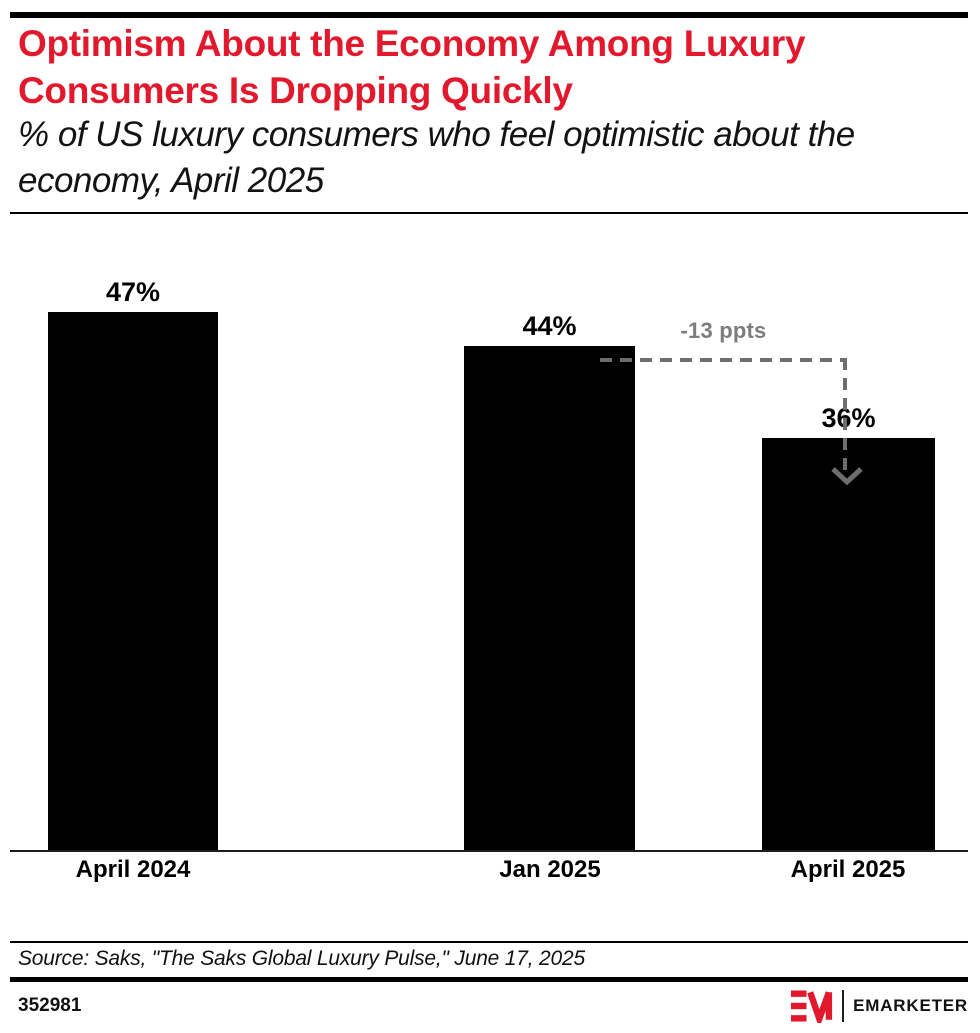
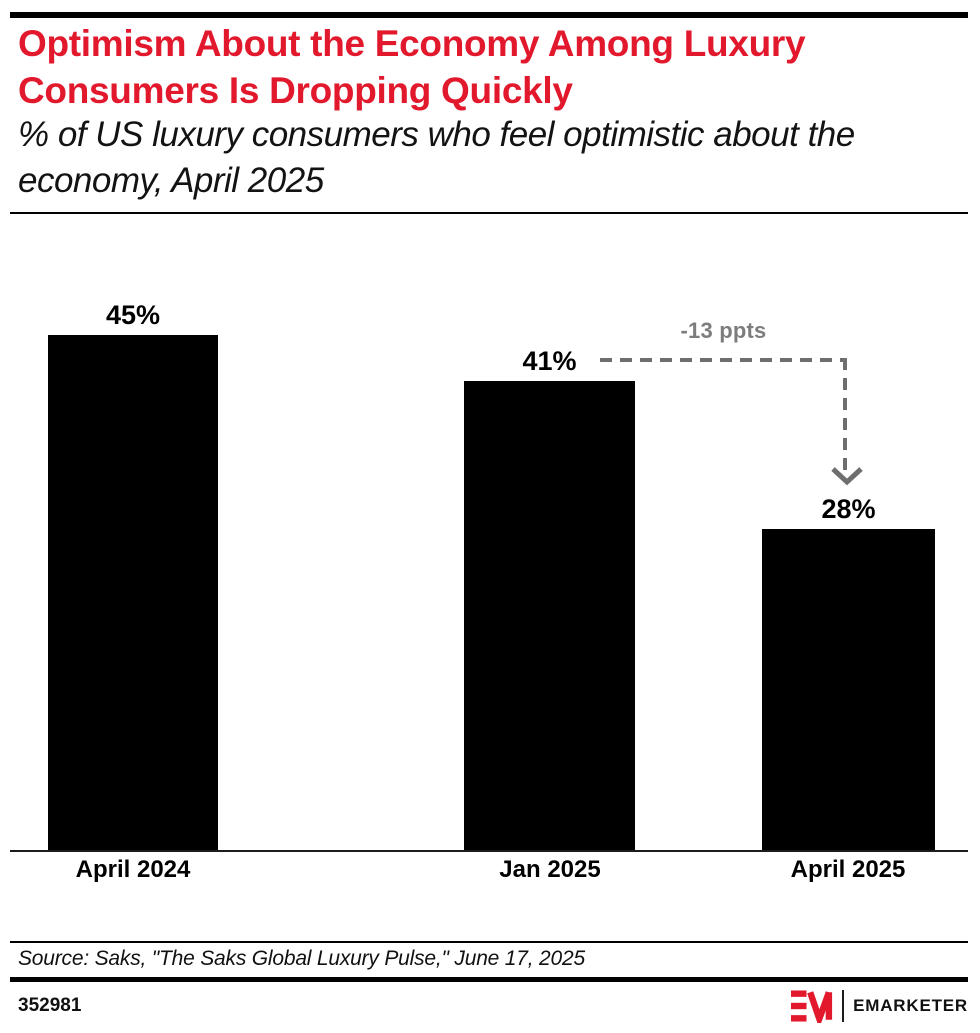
April 2024: 47% -> 45%
Jan 2025: 44% -> 41%
April 2025: 36% -> 28%
